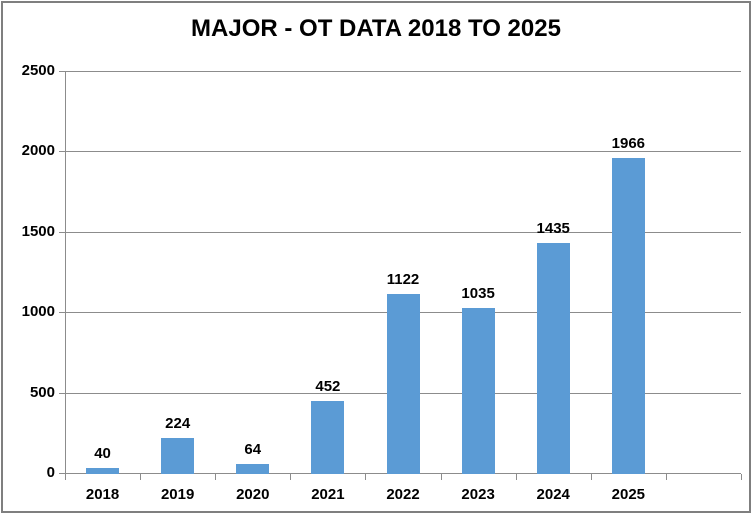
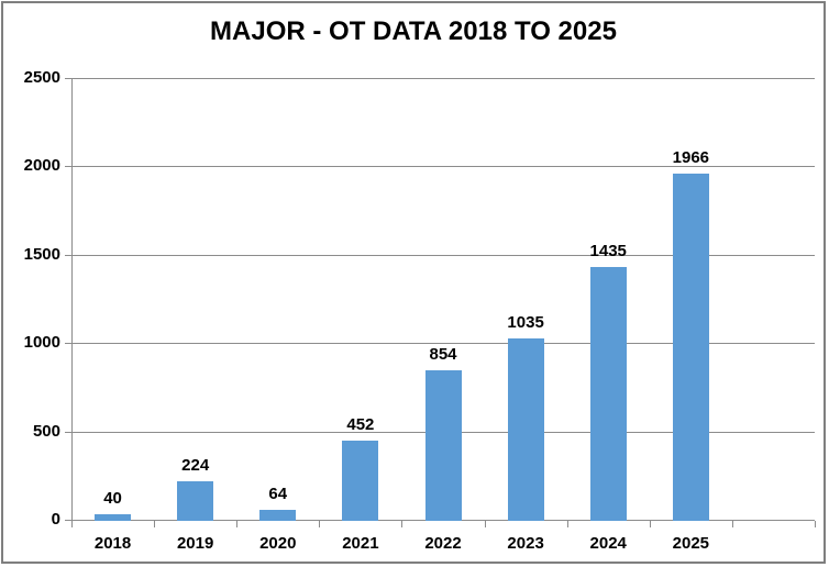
2022: 1122 -> 854
